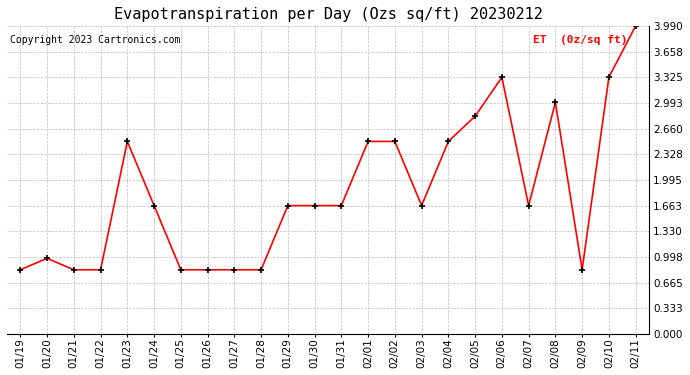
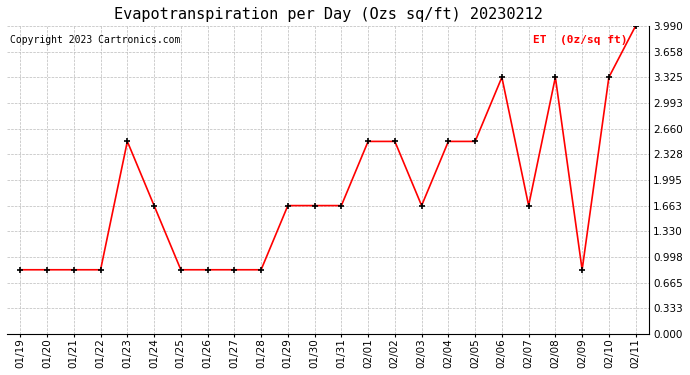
01/20: 0.98 -> 0.83
02/05: 2.82 -> 2.49
02/08: 3.00 -> 3.33
